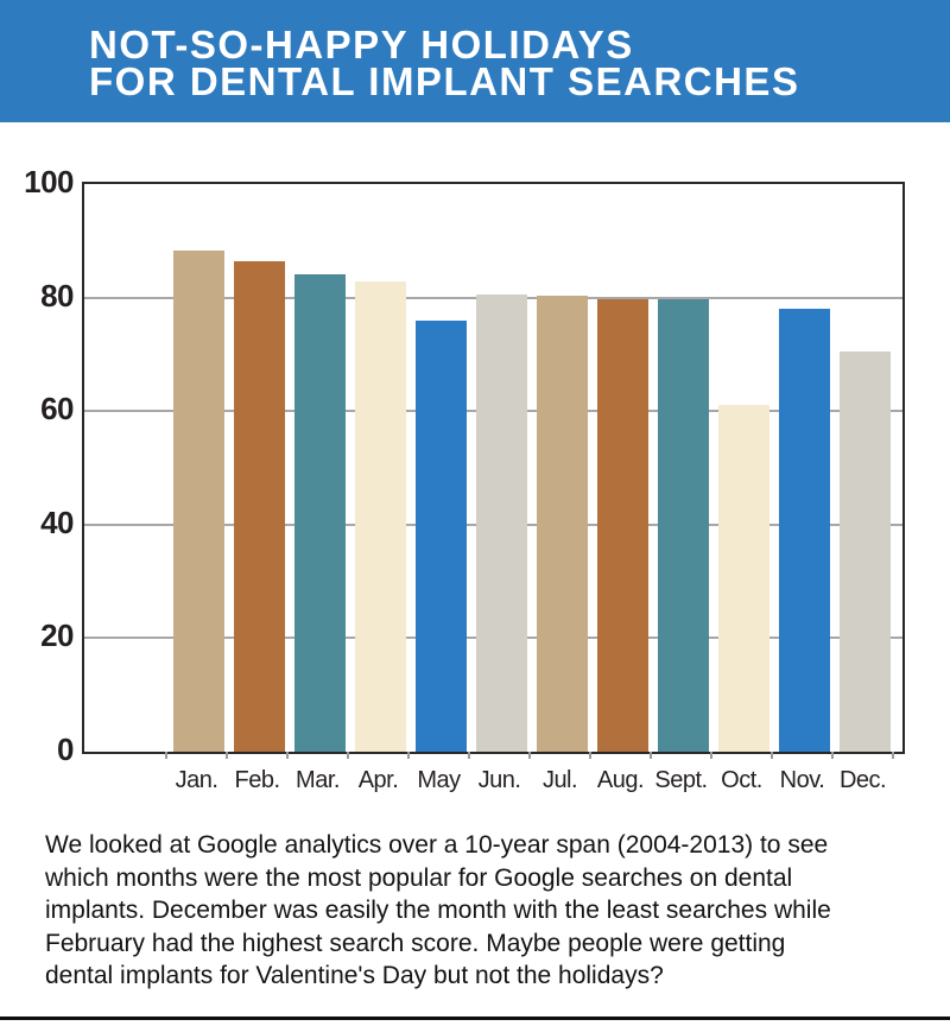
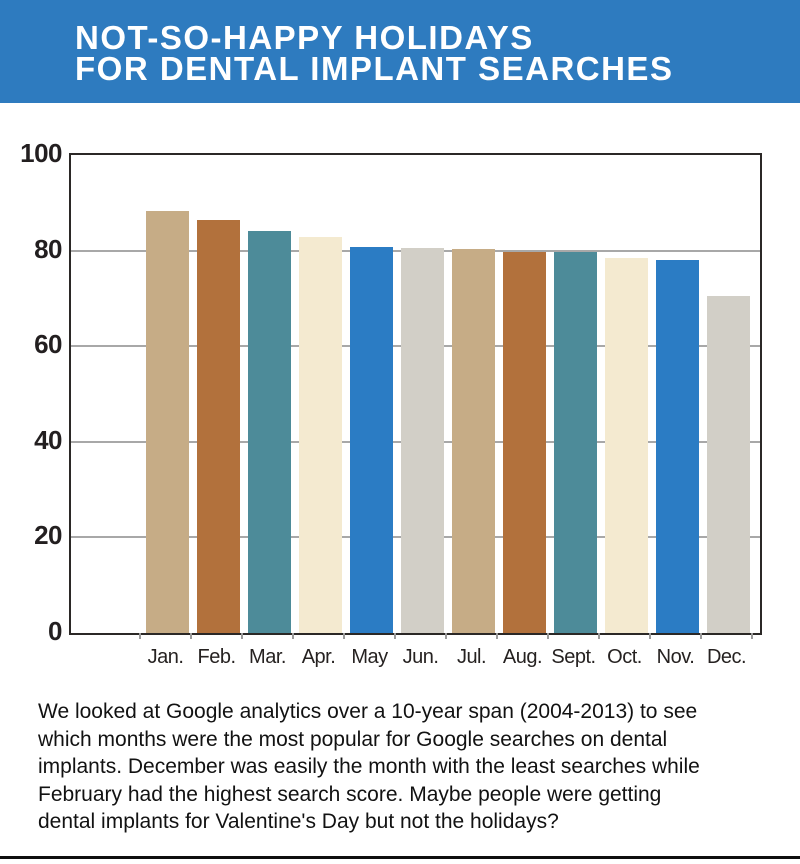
May: 76 -> 81
Oct.: 61 -> 78
